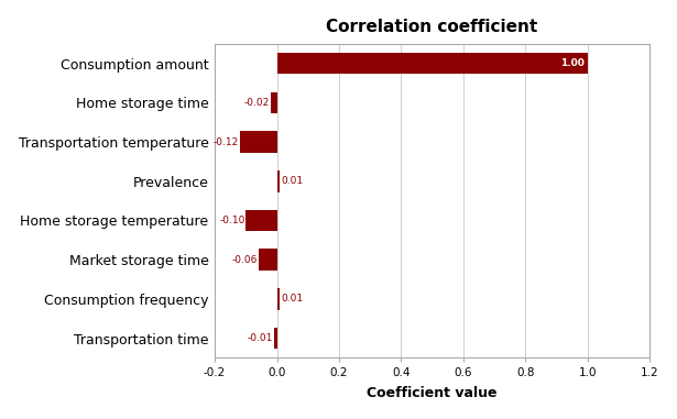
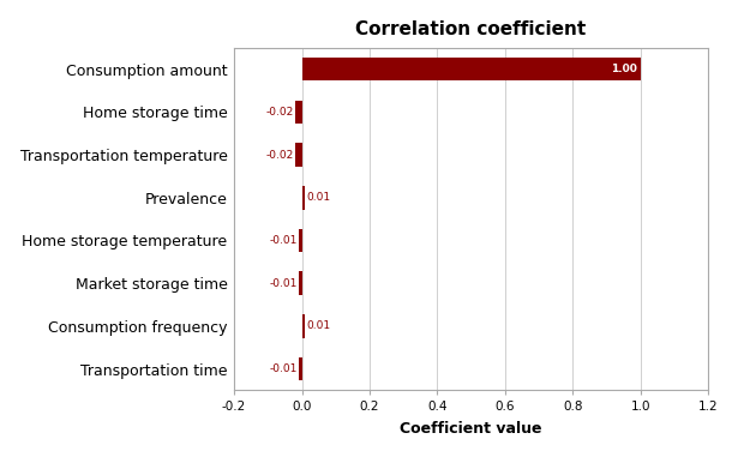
Transportation temperature: -0.12 -> -0.02
Home storage temperature: -0.10 -> -0.01
Market storage time: -0.06 -> -0.01
